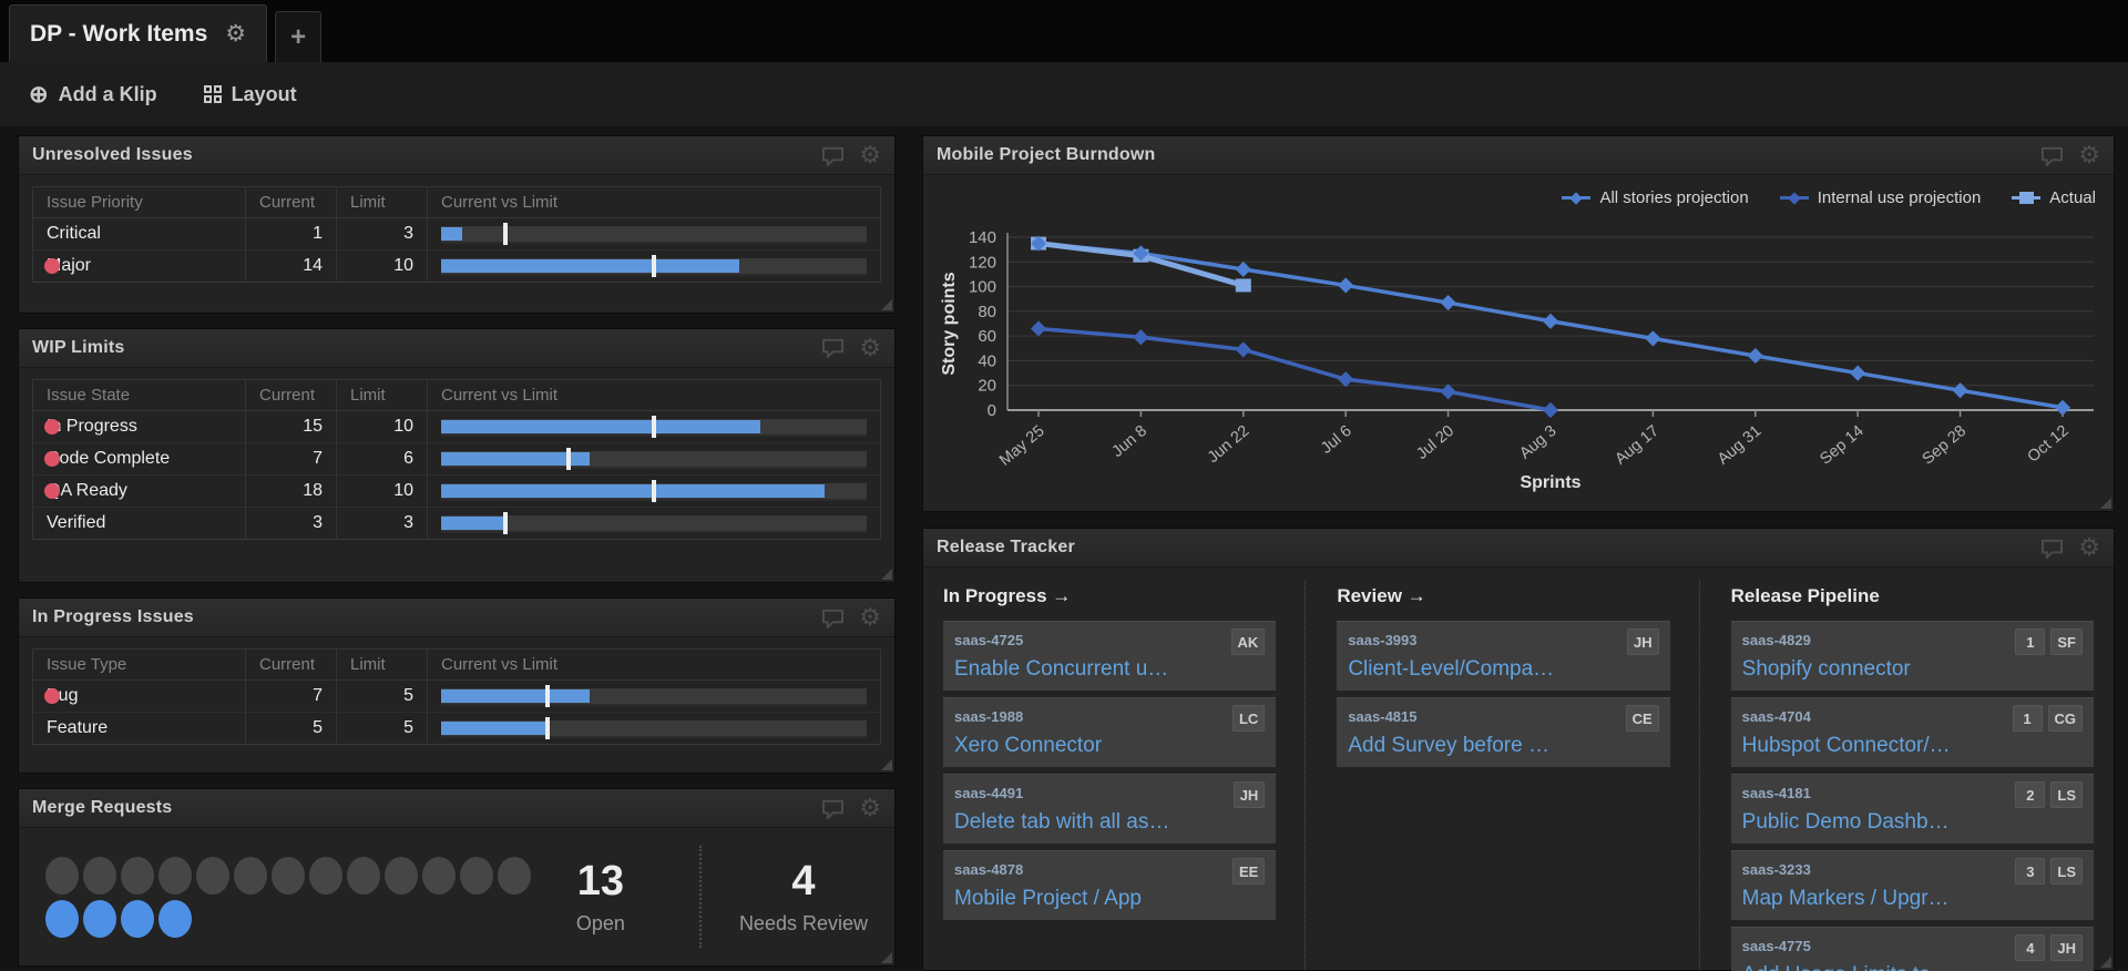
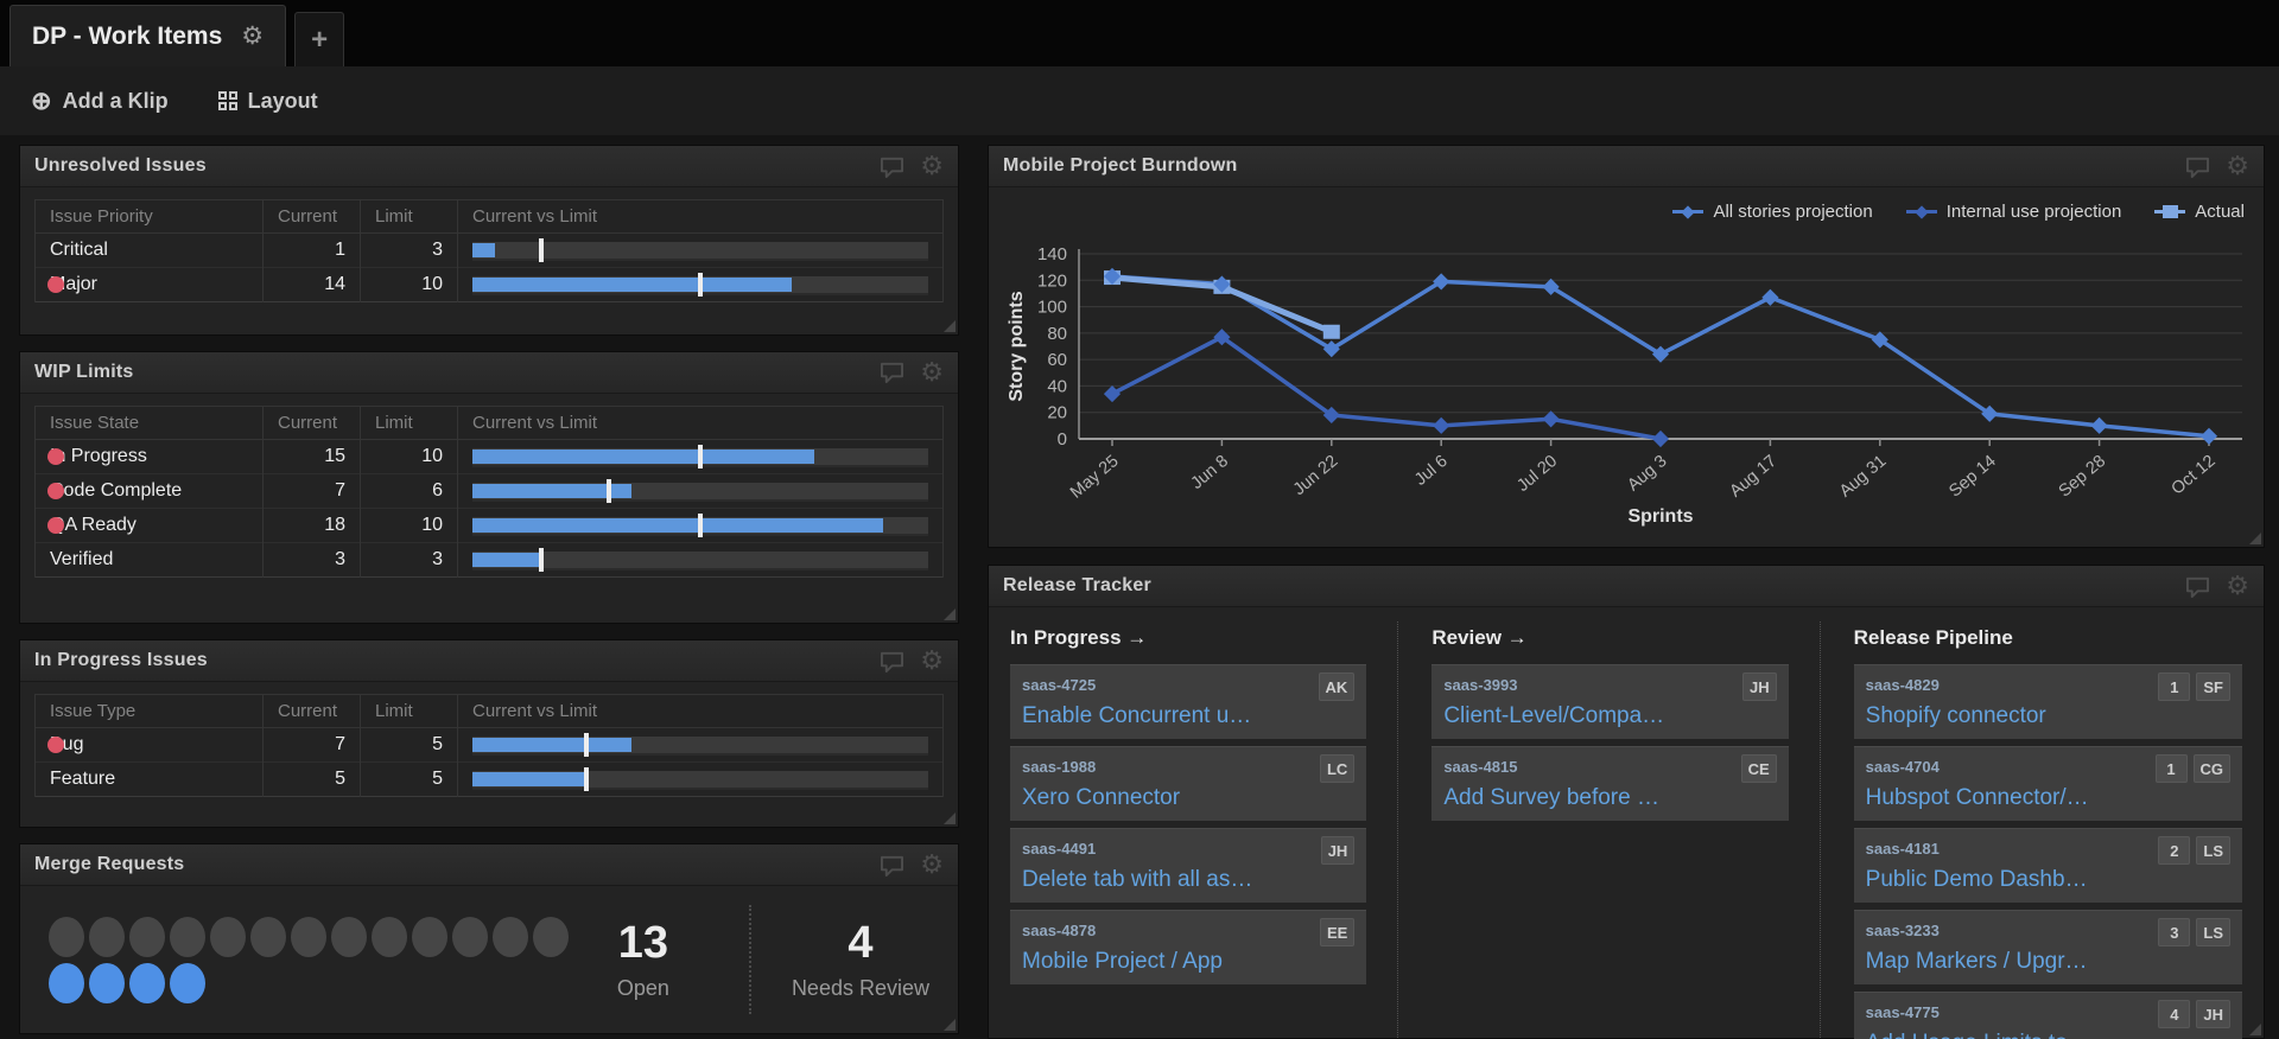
All stories projection/May 25: 135 -> 123
Internal use projection/May 25: 66 -> 34
Actual/May 25: 135 -> 122
All stories projection/Jun 8: 127 -> 117
Internal use projection/Jun 8: 59 -> 77
Actual/Jun 8: 125 -> 115
All stories projection/Jun 22: 114 -> 68
Internal use projection/Jun 22: 49 -> 18
Actual/Jun 22: 101 -> 81
All stories projection/Jul 6: 101 -> 119
Internal use projection/Jul 6: 25 -> 10
All stories projection/Jul 20: 87 -> 115
All stories projection/Aug 3: 72 -> 64
All stories projection/Aug 17: 58 -> 107
All stories projection/Aug 31: 44 -> 75
All stories projection/Sep 14: 30 -> 19
All stories projection/Sep 28: 16 -> 10
